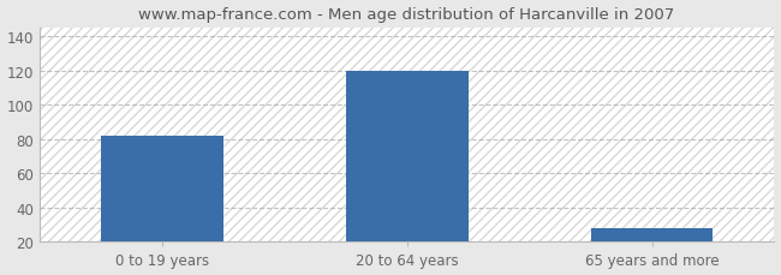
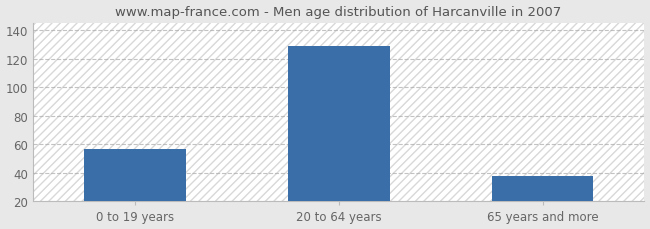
0 to 19 years: 82 -> 57
20 to 64 years: 120 -> 129
65 years and more: 28 -> 38
